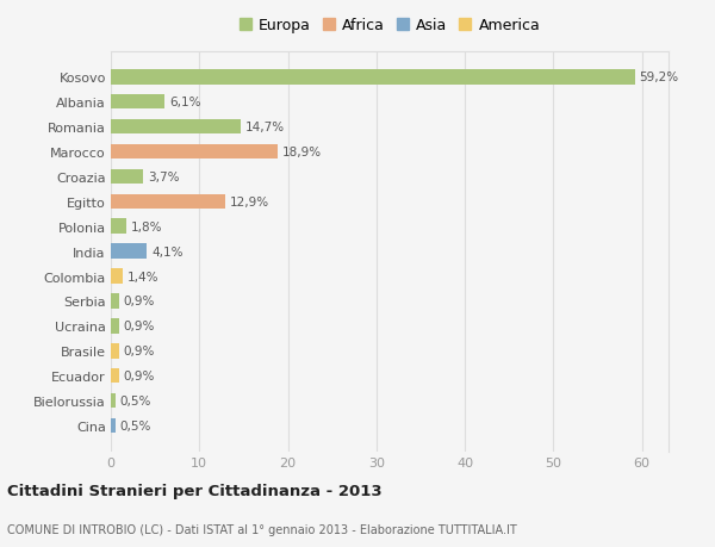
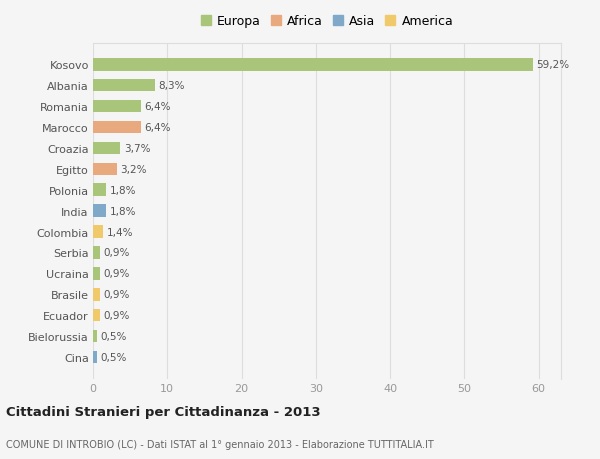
Albania: 6,1% -> 8,3%
Romania: 14,7% -> 6,4%
Marocco: 18,9% -> 6,4%
Egitto: 12,9% -> 3,2%
India: 4,1% -> 1,8%
